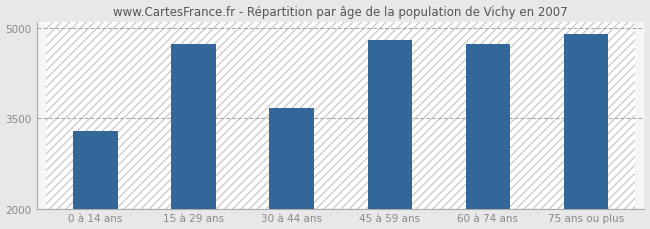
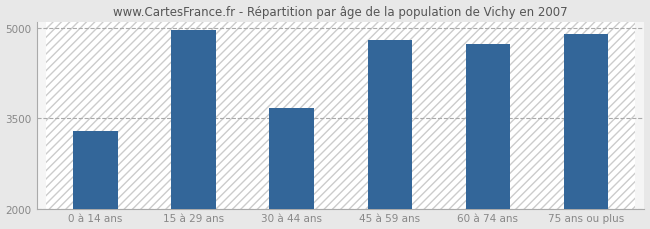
15 à 29 ans: 4720 -> 4960
